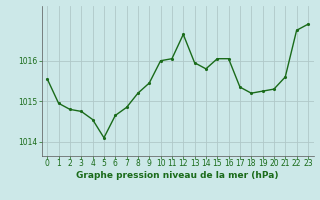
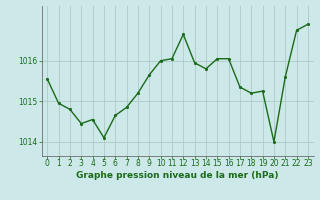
3: 1014.75 -> 1014.45
9: 1015.45 -> 1015.65
20: 1015.30 -> 1014.00
